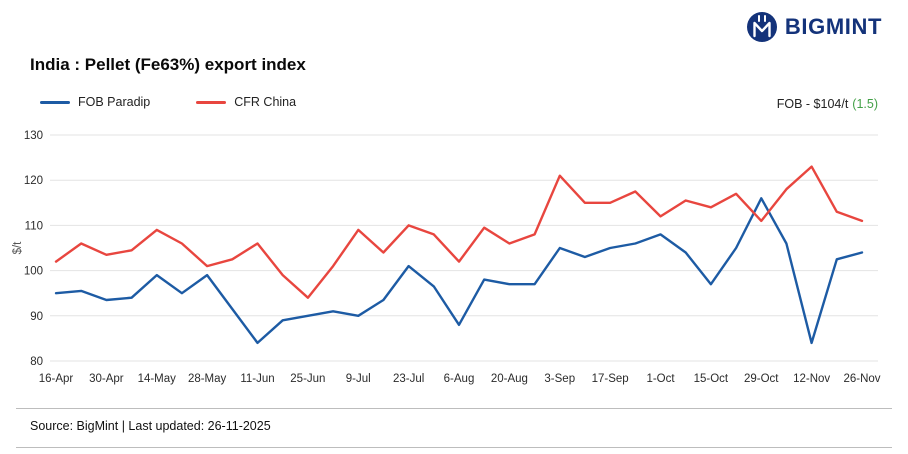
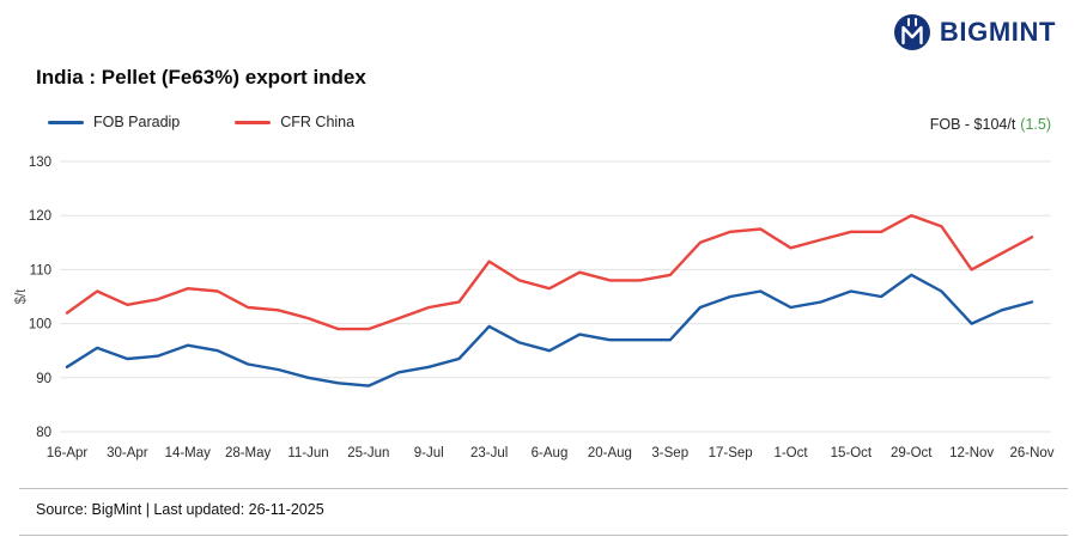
FOB Paradip/16-Apr: 95 -> 92
FOB Paradip/14-May: 99 -> 96
CFR China/14-May: 109 -> 106
FOB Paradip/28-May: 99 -> 92
CFR China/28-May: 101 -> 103
FOB Paradip/11-Jun: 84 -> 90
CFR China/11-Jun: 106 -> 101
FOB Paradip/25-Jun: 90 -> 88
CFR China/25-Jun: 94 -> 99
FOB Paradip/9-Jul: 90 -> 92
CFR China/9-Jul: 109 -> 103
FOB Paradip/23-Jul: 101 -> 100
CFR China/23-Jul: 110 -> 112
FOB Paradip/6-Aug: 88 -> 95
CFR China/6-Aug: 102 -> 106
CFR China/20-Aug: 106 -> 108
FOB Paradip/3-Sep: 105 -> 97
CFR China/3-Sep: 121 -> 109
CFR China/17-Sep: 115 -> 117
FOB Paradip/1-Oct: 108 -> 103
CFR China/1-Oct: 112 -> 114
FOB Paradip/15-Oct: 97 -> 106
CFR China/15-Oct: 114 -> 117
FOB Paradip/29-Oct: 116 -> 109
CFR China/29-Oct: 111 -> 120
FOB Paradip/12-Nov: 84 -> 100
CFR China/12-Nov: 123 -> 110
CFR China/26-Nov: 111 -> 116
